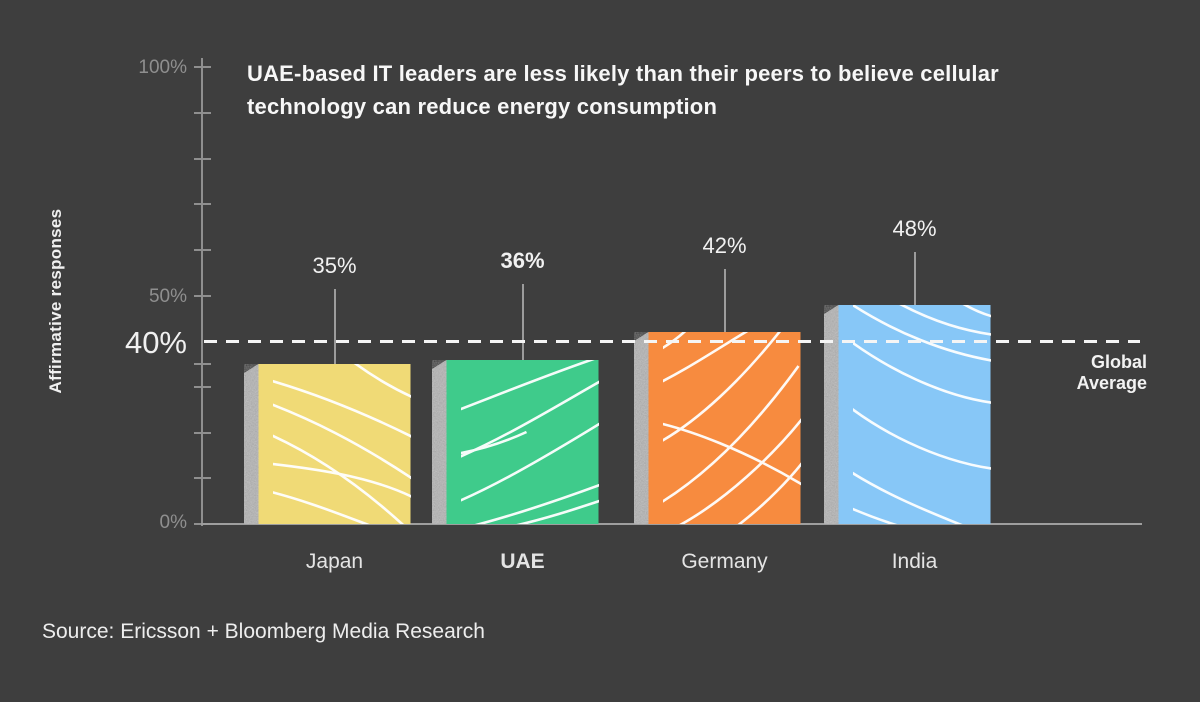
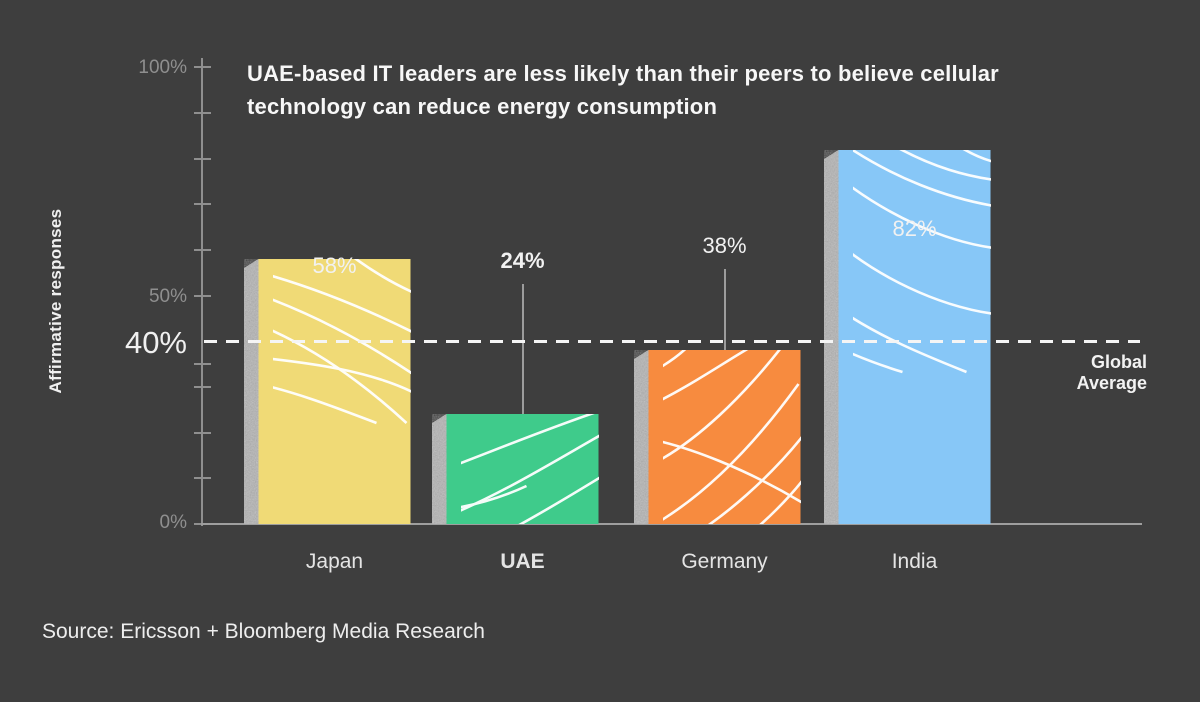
Japan: 35% -> 58%
UAE: 36% -> 24%
Germany: 42% -> 38%
India: 48% -> 82%
